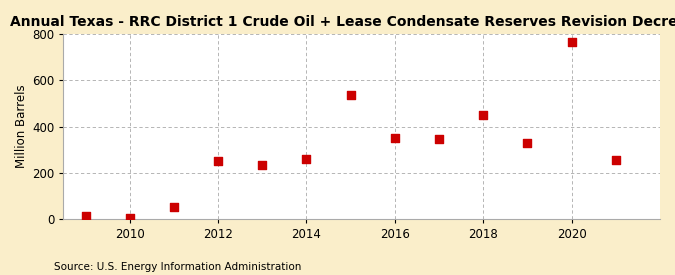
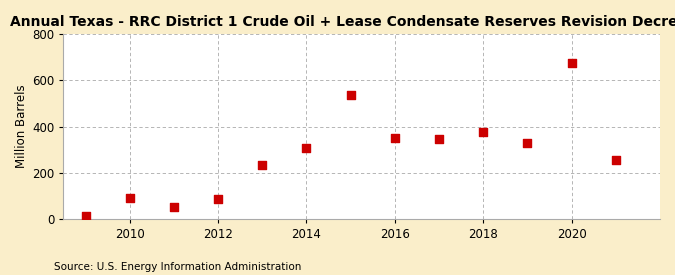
2010: 5 -> 90
2012: 250 -> 85
2014: 260 -> 305
2018: 450 -> 375
2020: 765 -> 675
